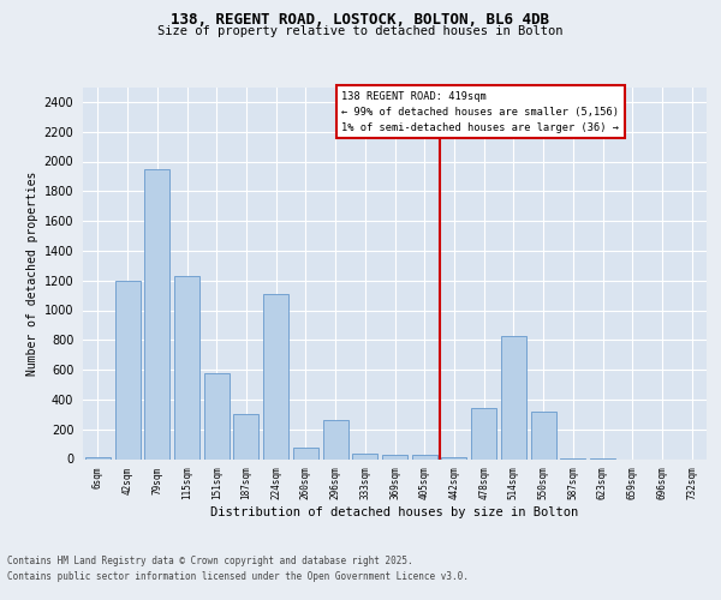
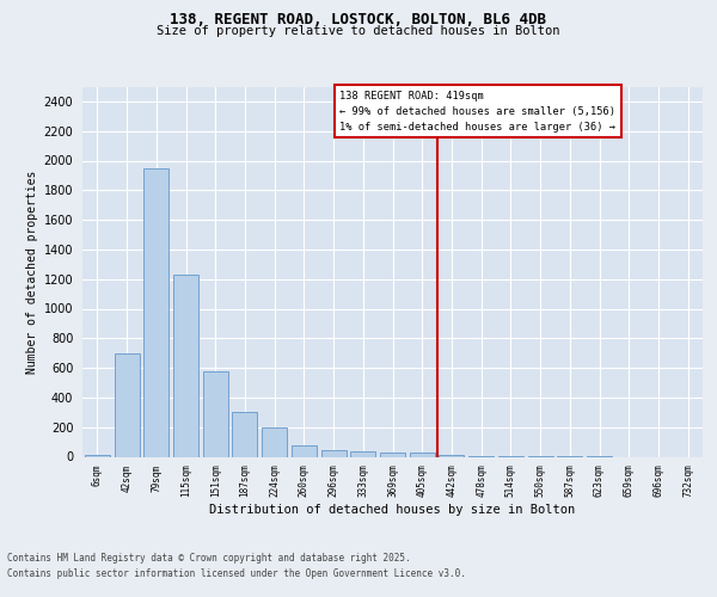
42sqm: 1200 -> 700
224sqm: 1110 -> 200
296sqm: 260 -> 40
478sqm: 340 -> 0
514sqm: 830 -> 0
550sqm: 320 -> 0
